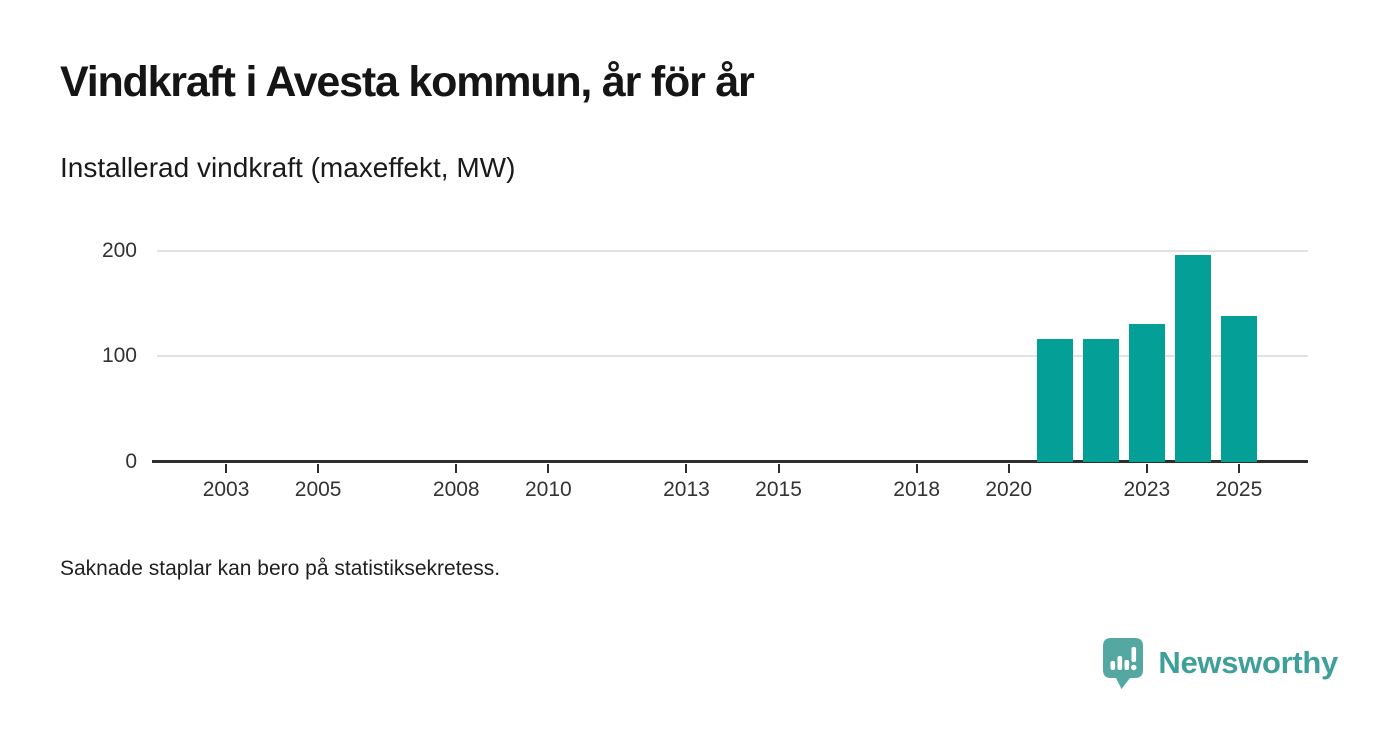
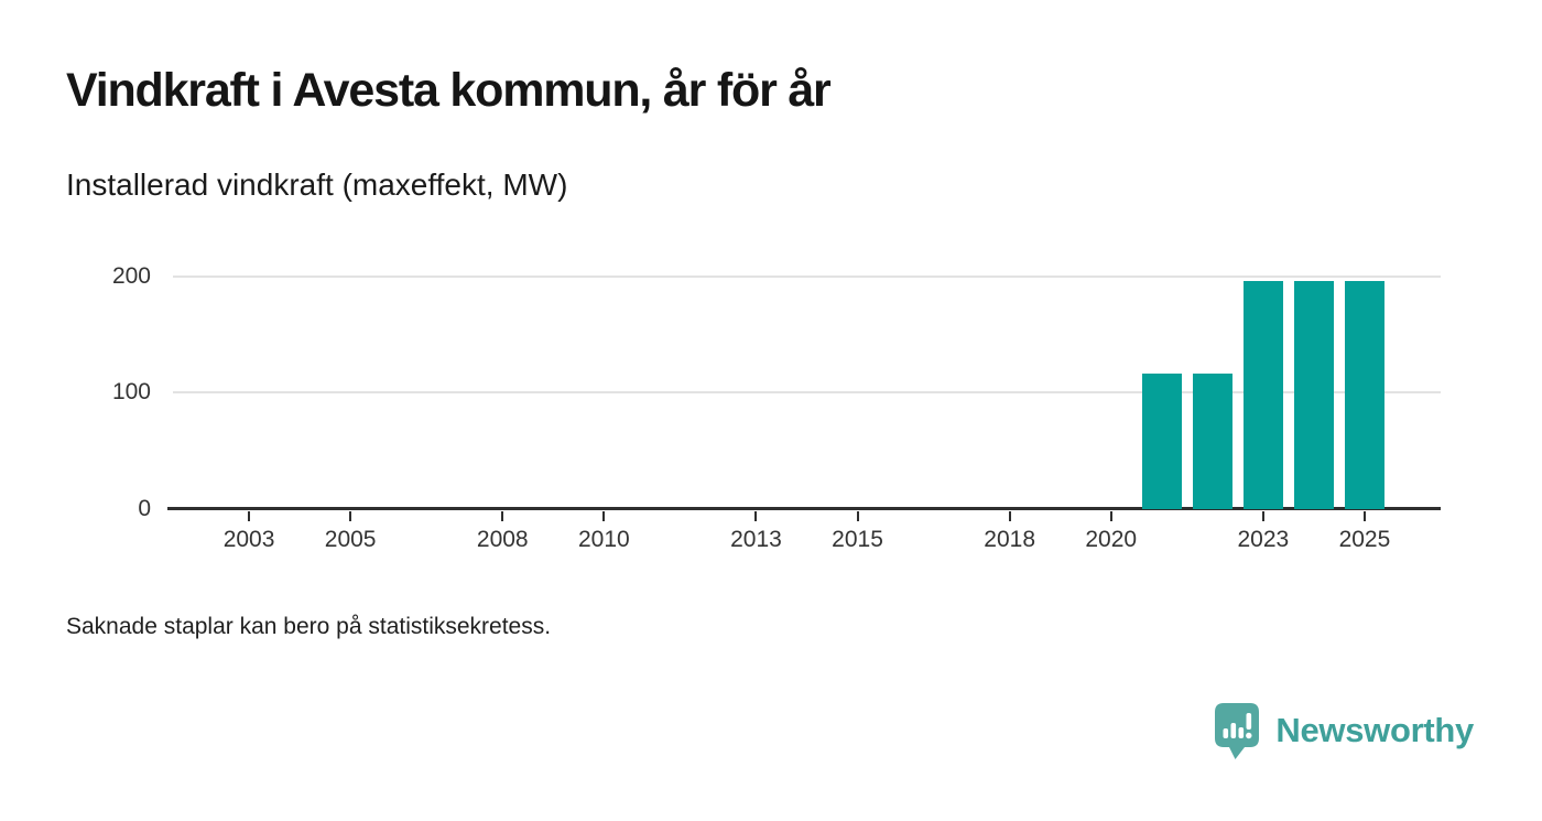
2023: 131 -> 196
2025: 138 -> 196
